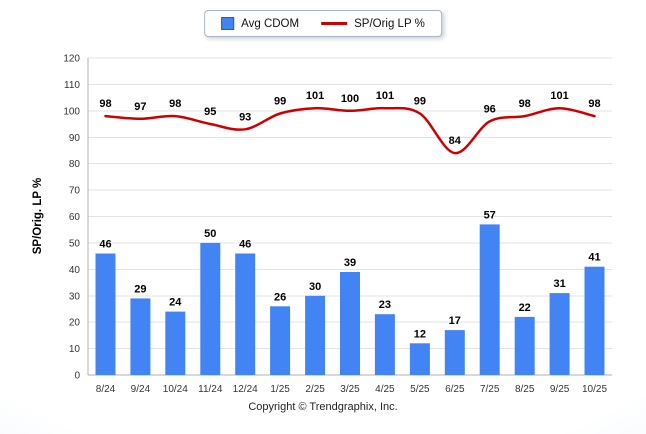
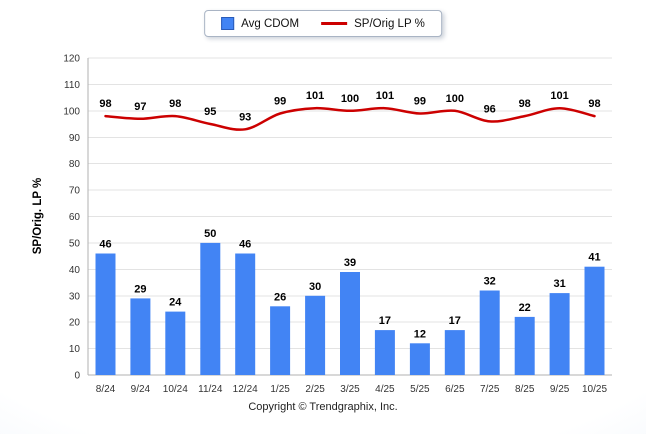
Avg CDOM/4/25: 23 -> 17
SP/Orig LP %/6/25: 84 -> 100
Avg CDOM/7/25: 57 -> 32
